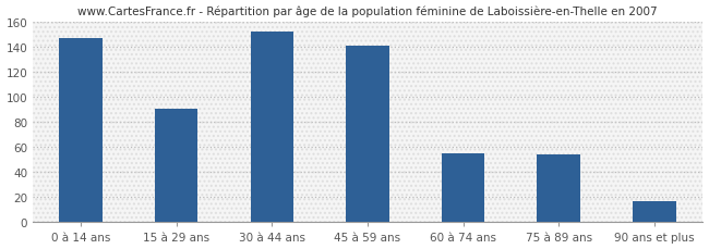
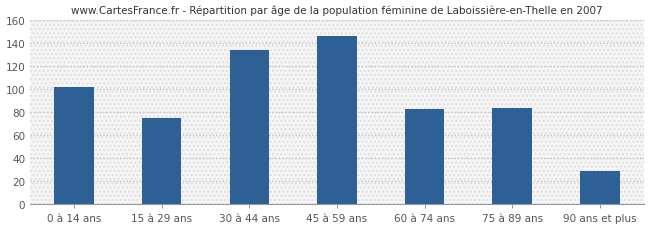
0 à 14 ans: 147 -> 102
15 à 29 ans: 91 -> 75
30 à 44 ans: 152 -> 134
45 à 59 ans: 141 -> 146
60 à 74 ans: 55 -> 83
75 à 89 ans: 54 -> 84
90 ans et plus: 17 -> 29
